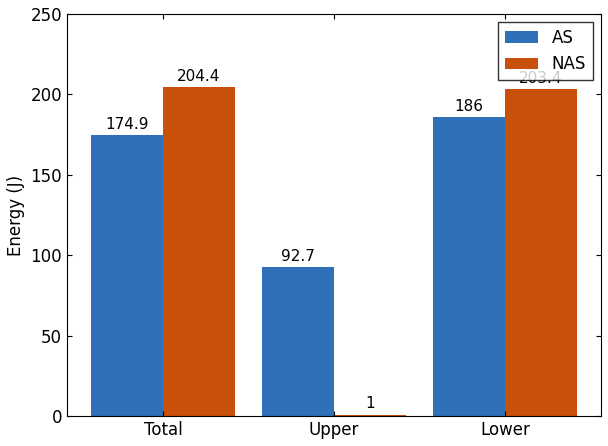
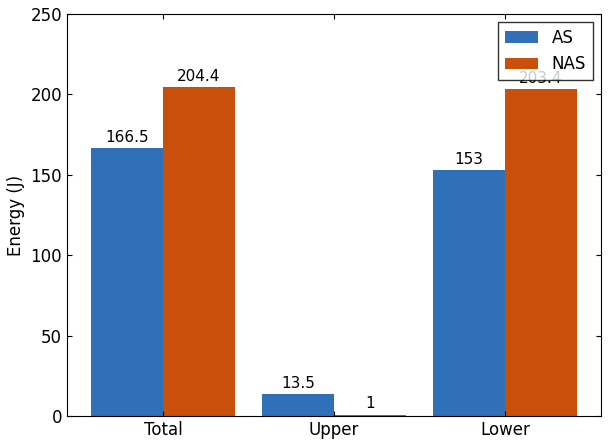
AS/Total: 174.9 -> 166.5
AS/Upper: 92.7 -> 13.5
AS/Lower: 186 -> 153
